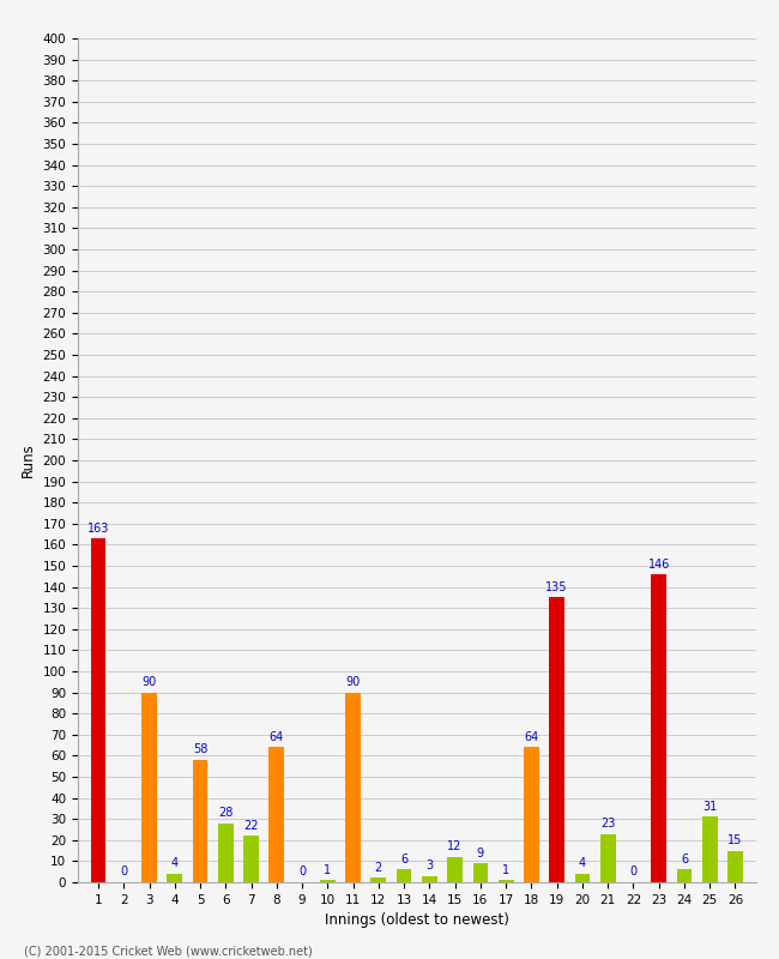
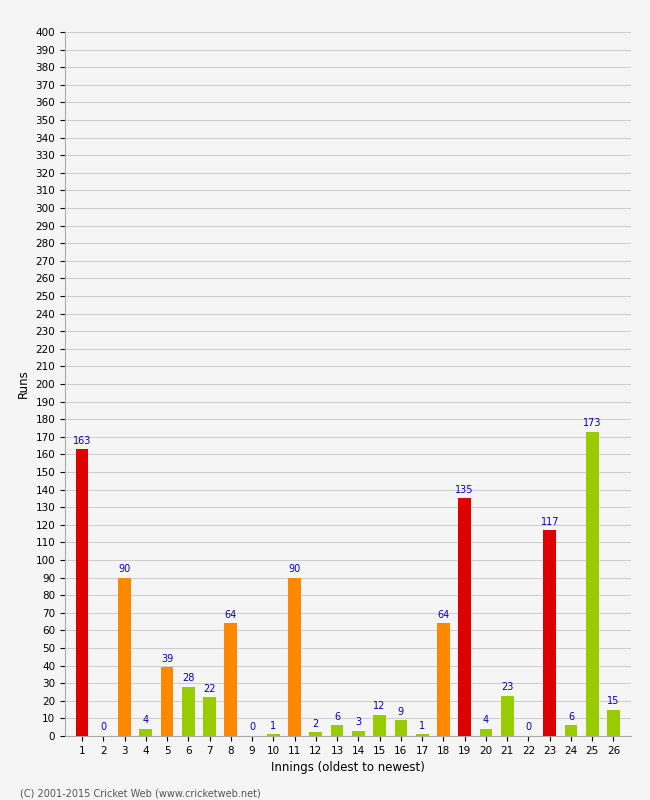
5: 58 -> 39
23: 146 -> 117
25: 31 -> 173
